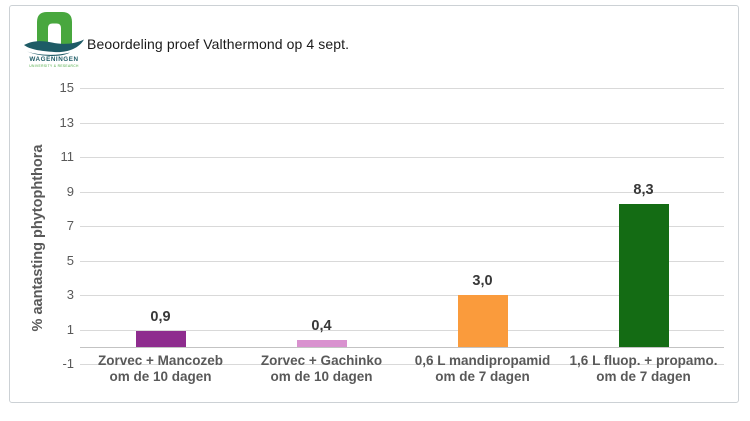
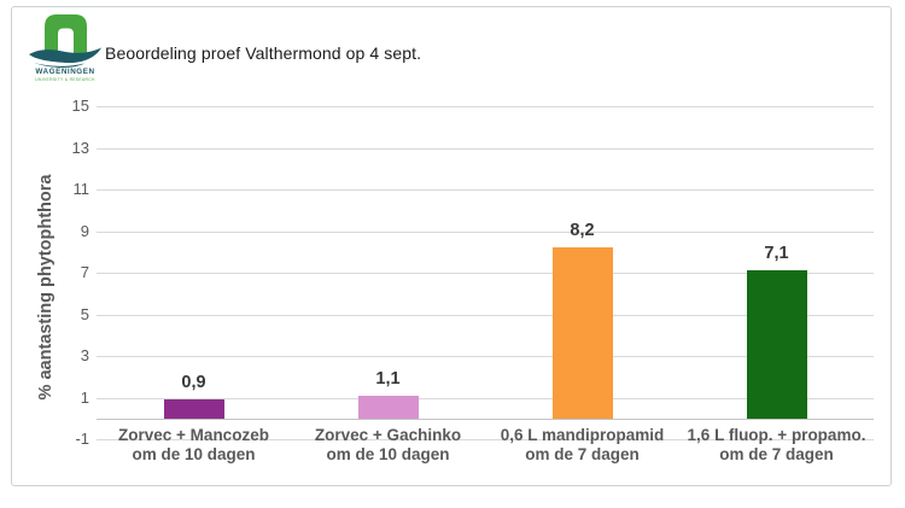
Zorvec + Gachinko om de 10 dagen: 0,4 -> 1,1
0,6 L mandipropamid om de 7 dagen: 3,0 -> 8,2
1,6 L fluop. + propamo. om de 7 dagen: 8,3 -> 7,1
